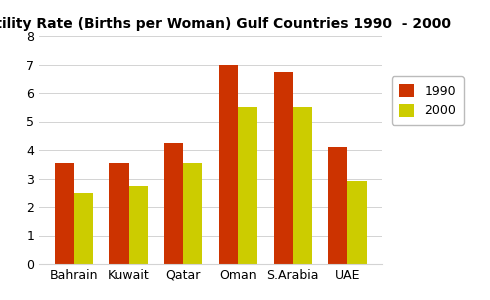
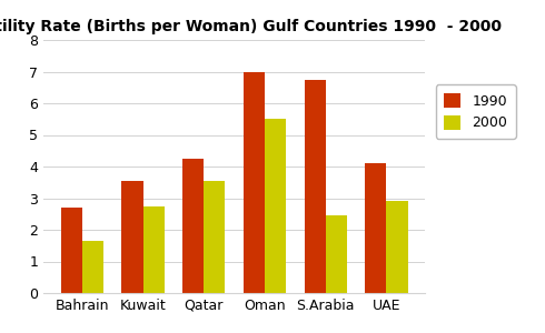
1990/Bahrain: 3.55 -> 2.70
2000/Bahrain: 2.50 -> 1.65
2000/S.Arabia: 5.50 -> 2.45
